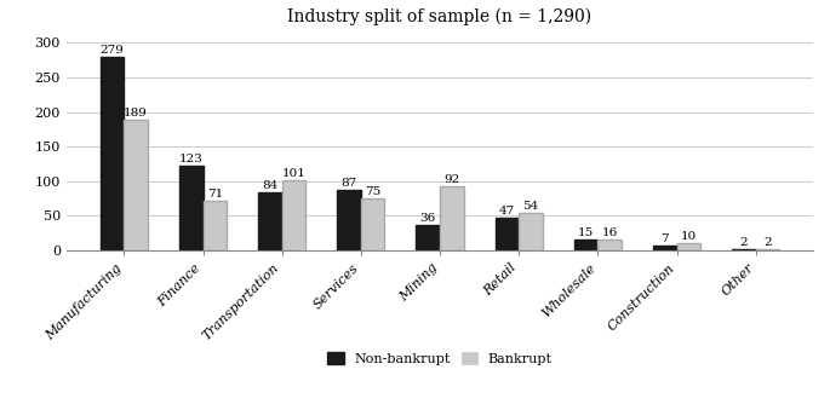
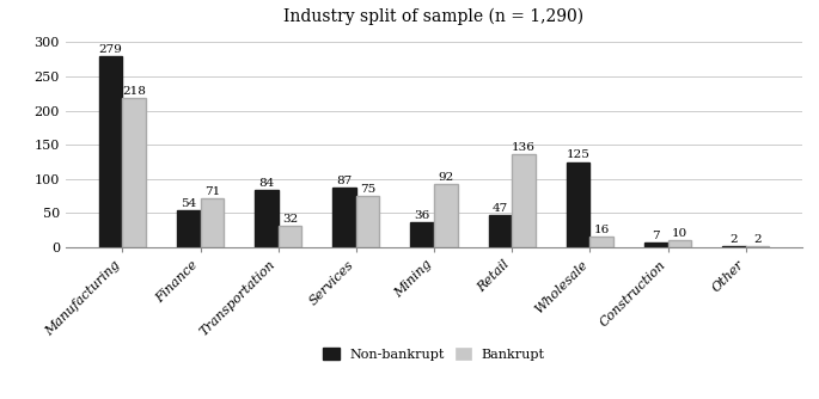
Bankrupt/Manufacturing: 189 -> 218
Non-bankrupt/Finance: 123 -> 54
Bankrupt/Transportation: 101 -> 32
Bankrupt/Retail: 54 -> 136
Non-bankrupt/Wholesale: 15 -> 125
